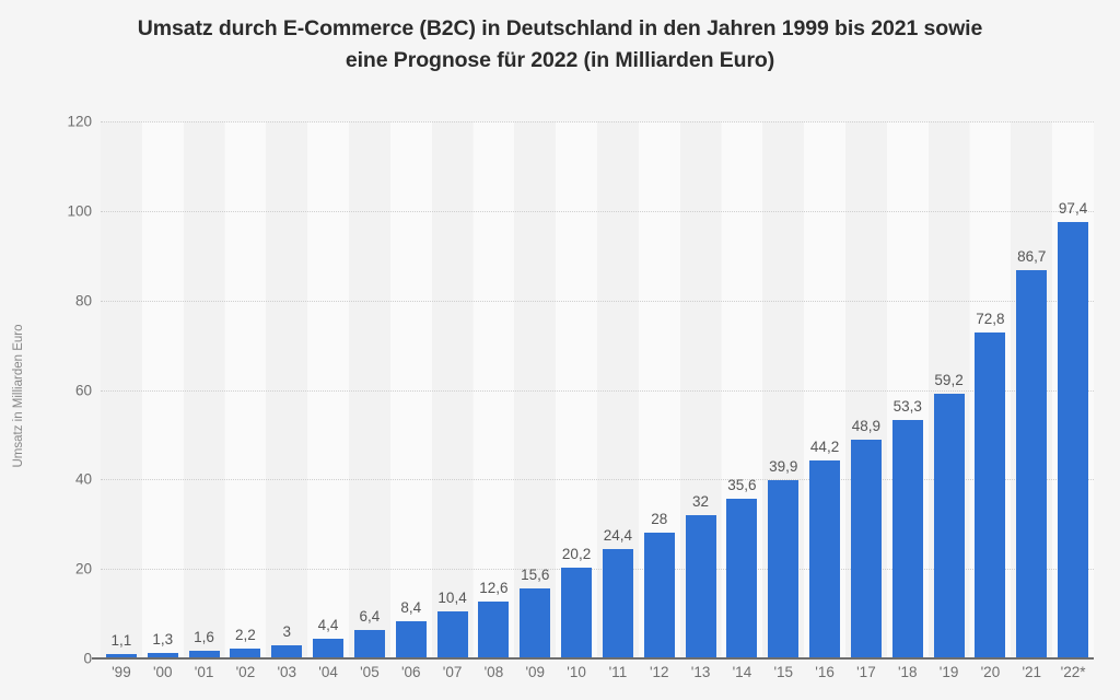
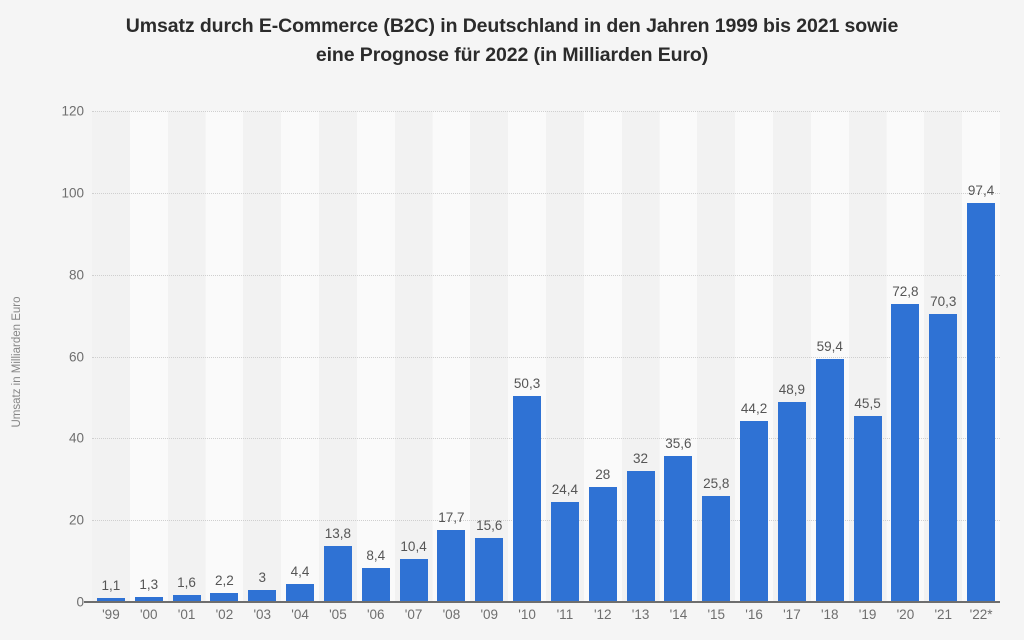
'05: 6,4 -> 13,8
'08: 12,6 -> 17,7
'10: 20,2 -> 50,3
'15: 39,9 -> 25,8
'18: 53,3 -> 59,4
'19: 59,2 -> 45,5
'21: 86,7 -> 70,3
